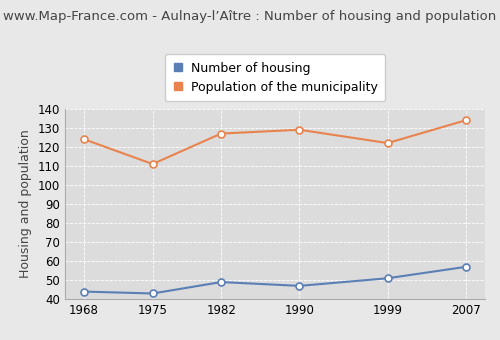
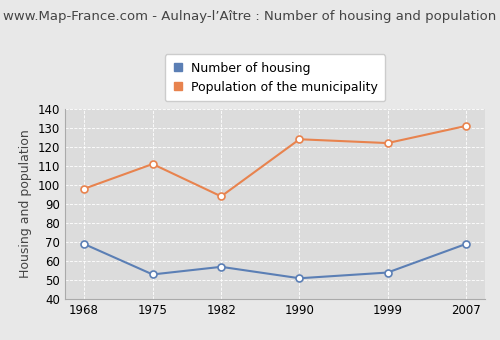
Number of housing/1968: 44 -> 69
Population of the municipality/1968: 124 -> 98
Number of housing/1975: 43 -> 53
Number of housing/1982: 49 -> 57
Population of the municipality/1982: 127 -> 94
Number of housing/1990: 47 -> 51
Population of the municipality/1990: 129 -> 124
Number of housing/1999: 51 -> 54
Number of housing/2007: 57 -> 69
Population of the municipality/2007: 134 -> 131
